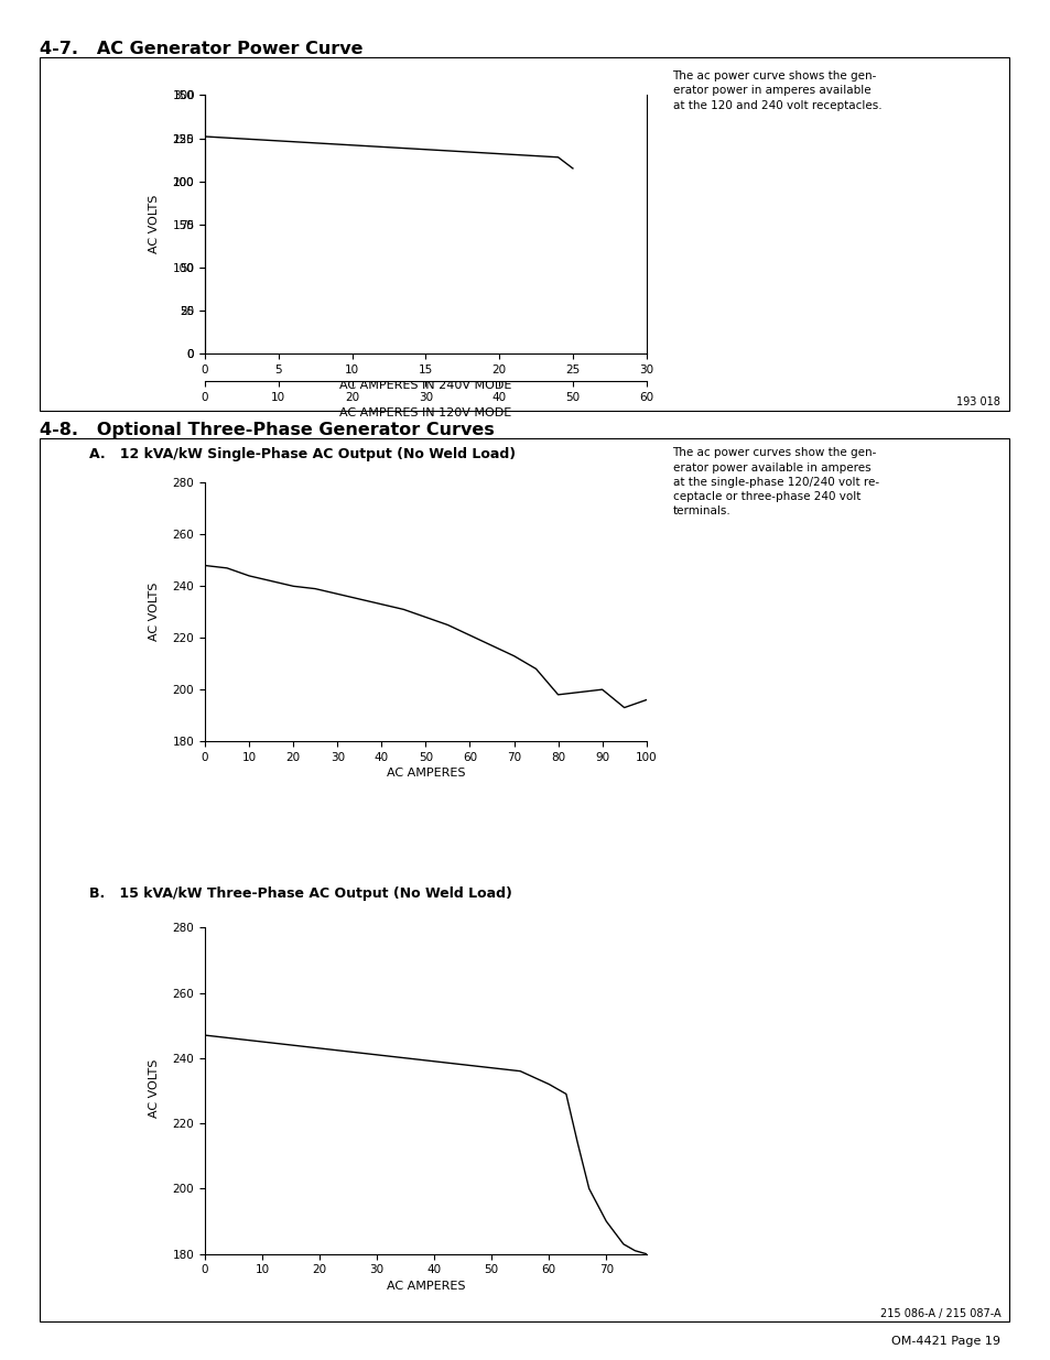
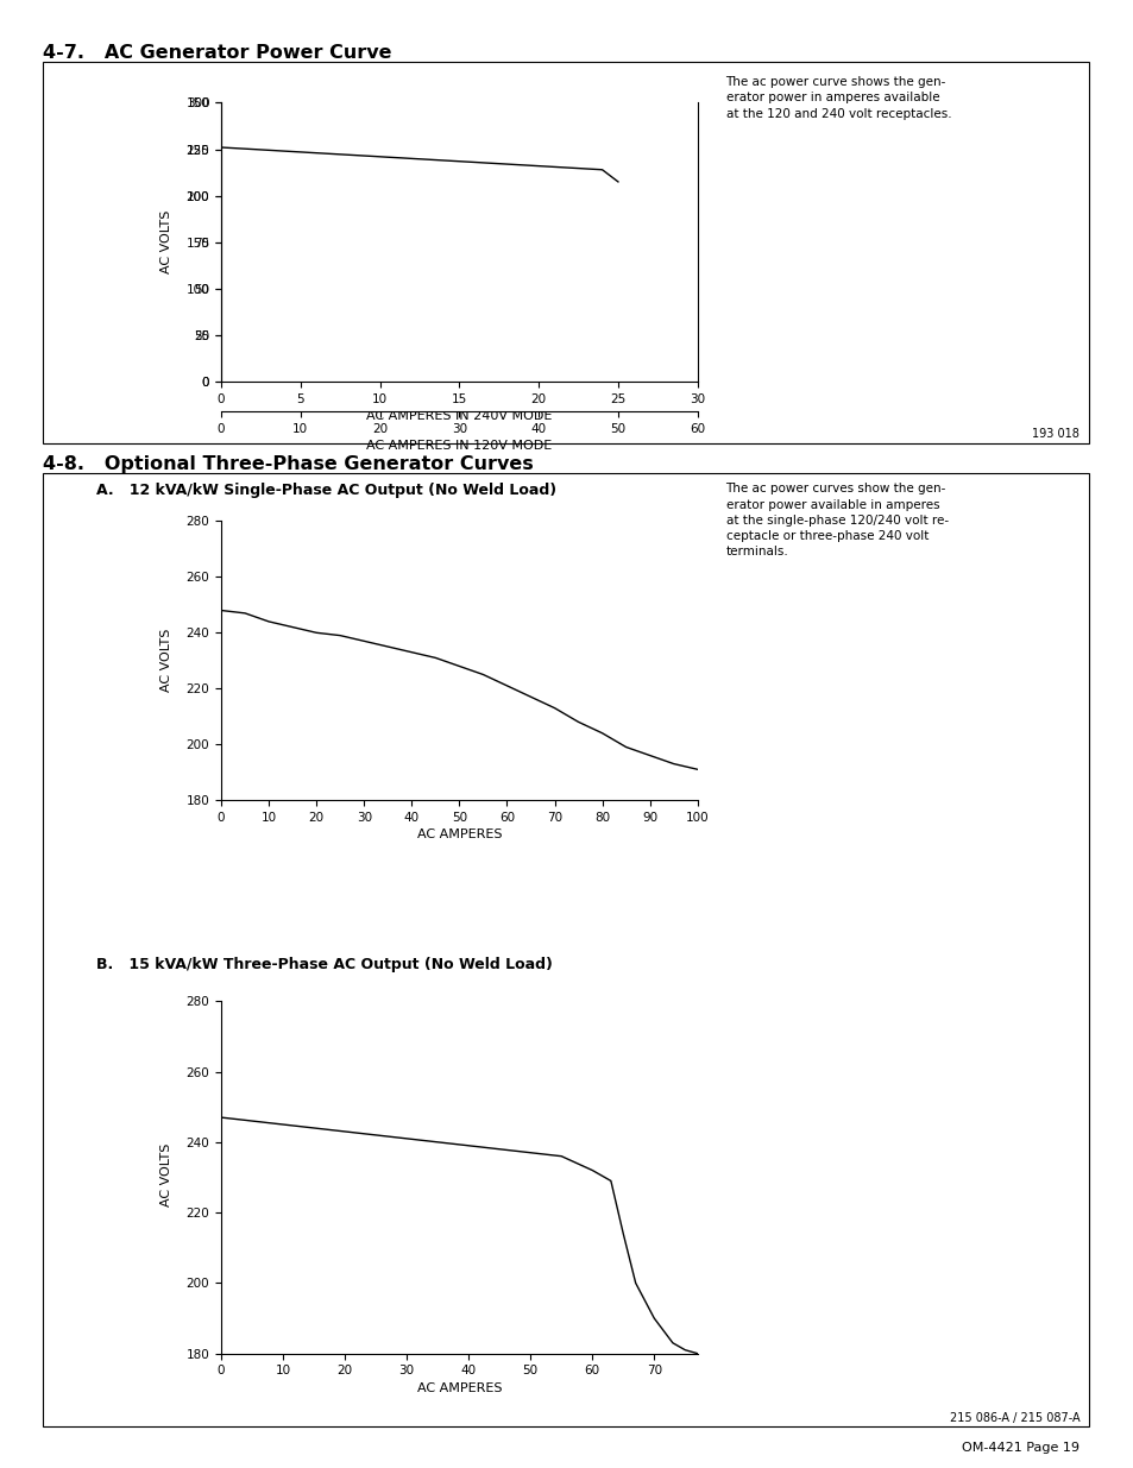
80: 198 -> 204
90: 200 -> 196
100: 196 -> 191
